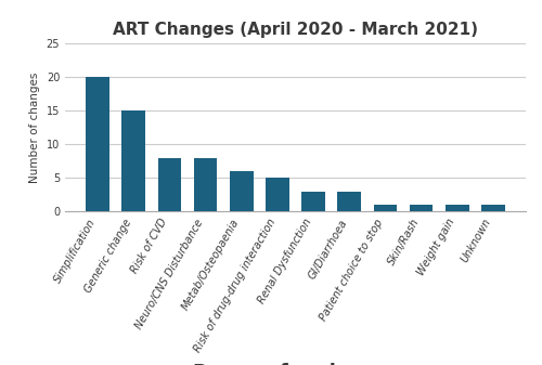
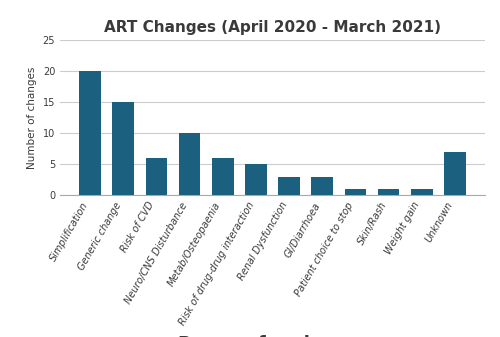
Risk of CVD: 8 -> 6
Neuro/CNS Disturbance: 8 -> 10
Unknown: 1 -> 7
